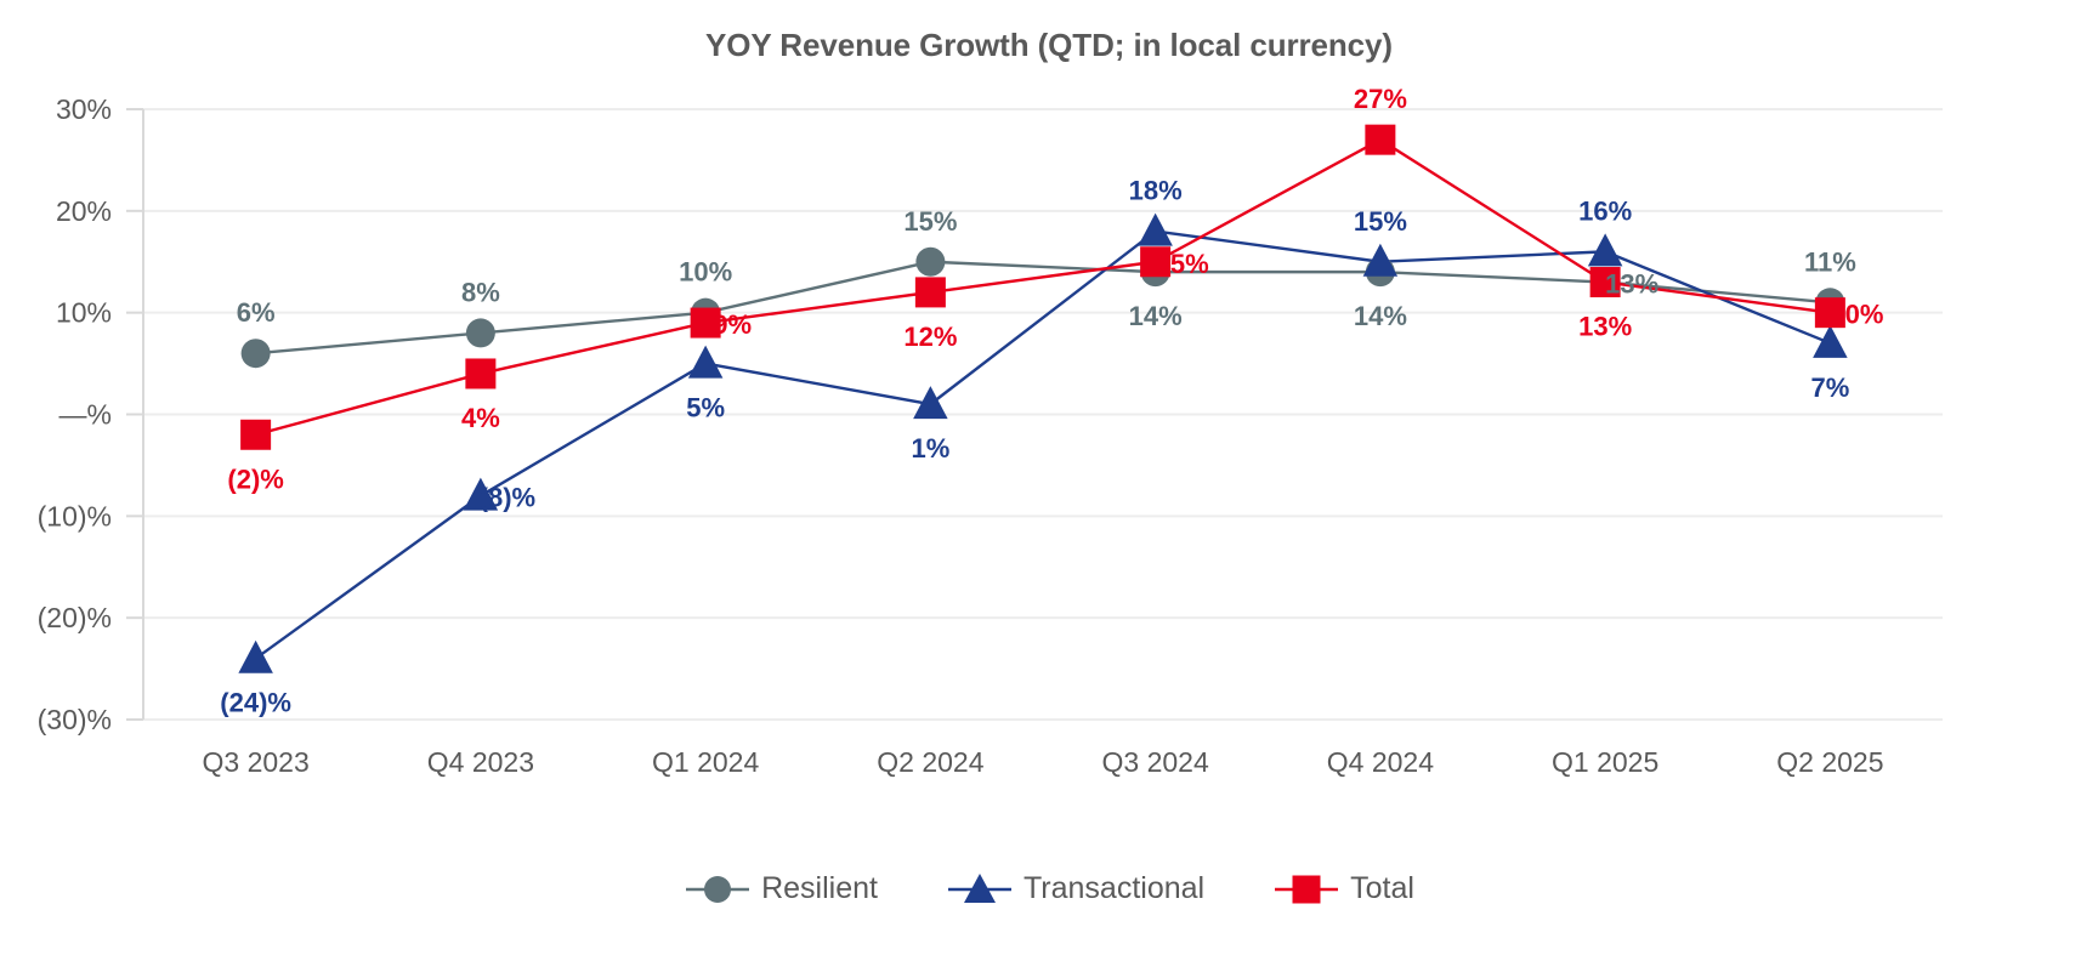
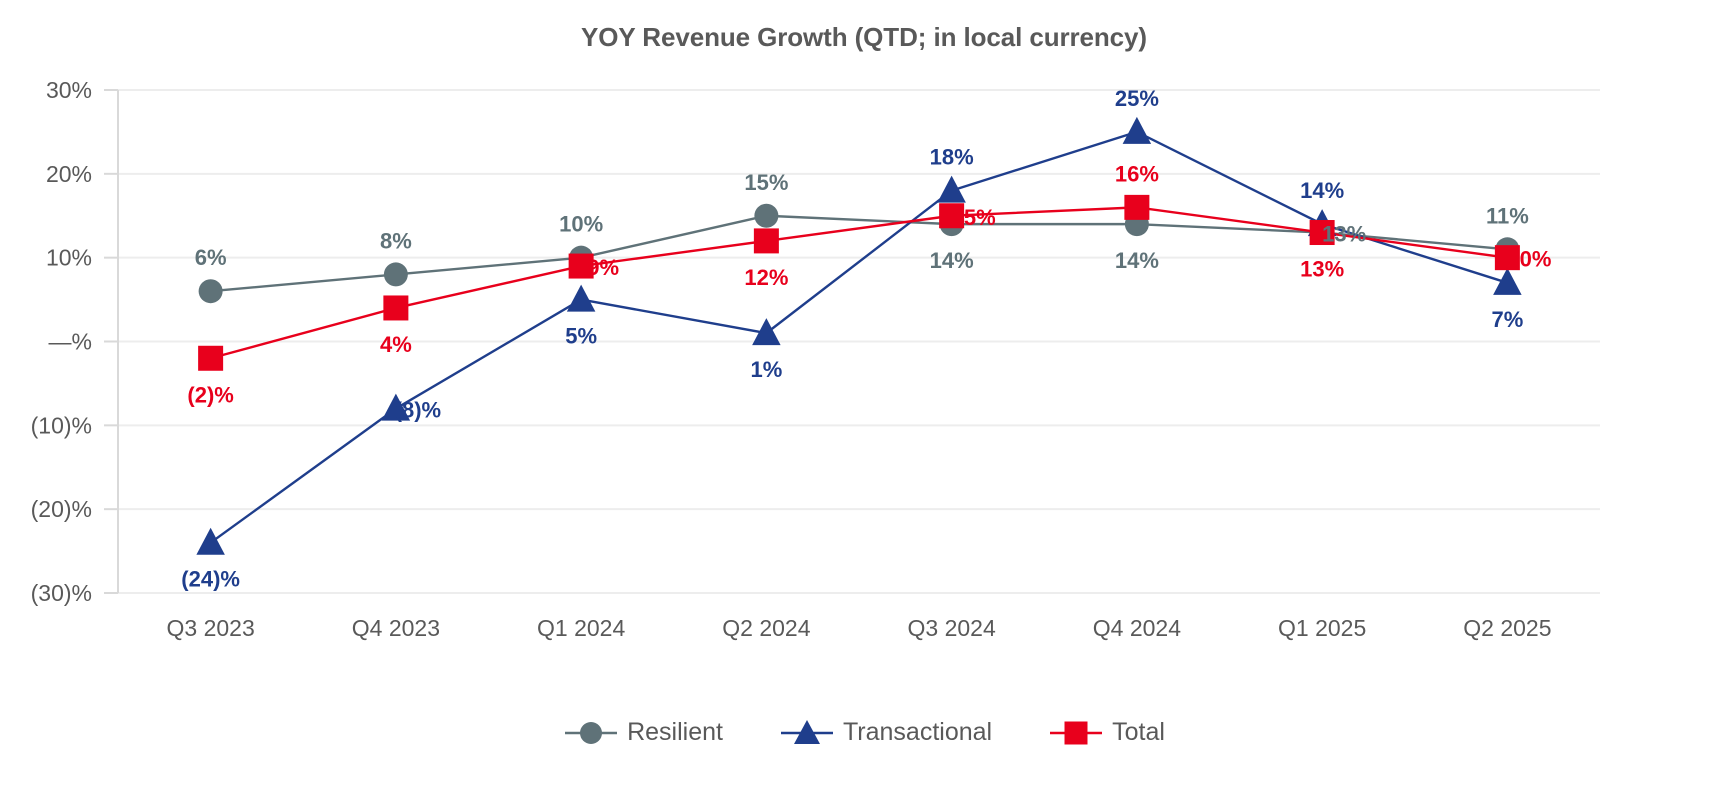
Transactional/Q4 2024: 15% -> 25%
Total/Q4 2024: 27% -> 16%
Transactional/Q1 2025: 16% -> 14%
